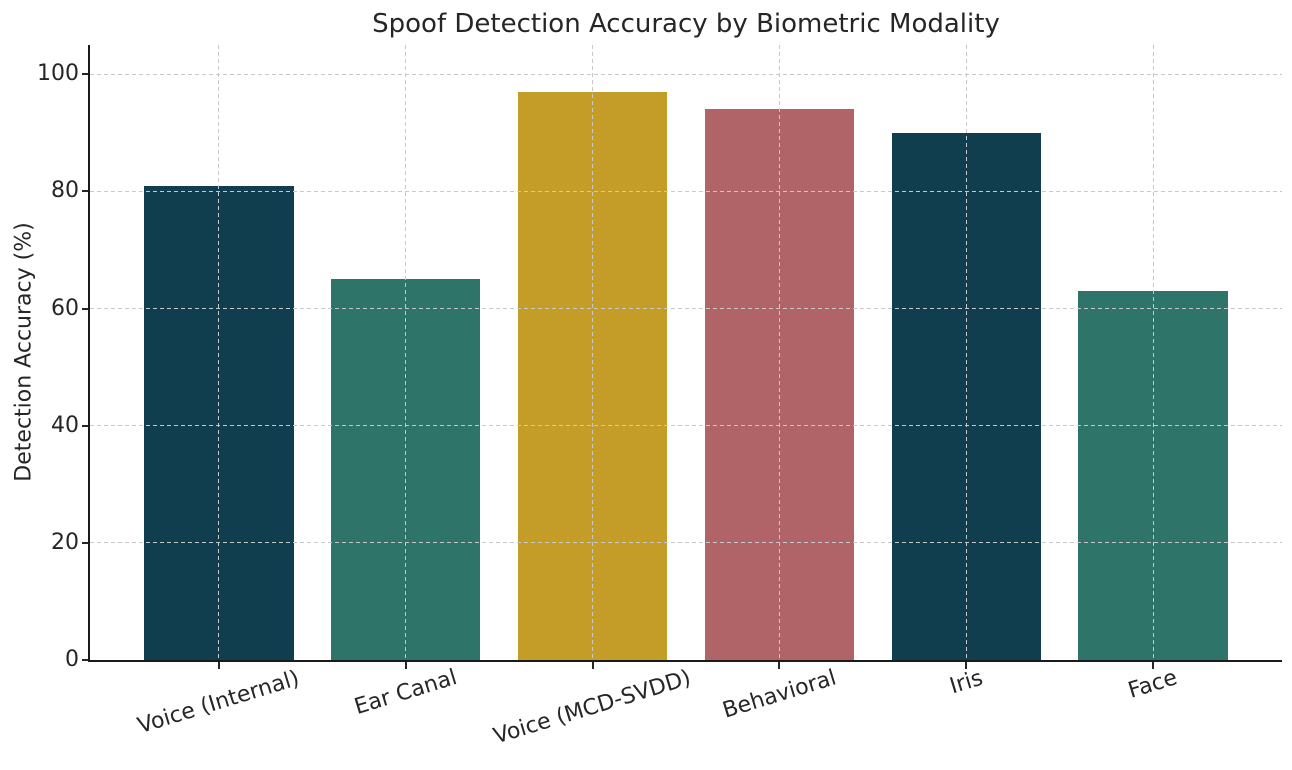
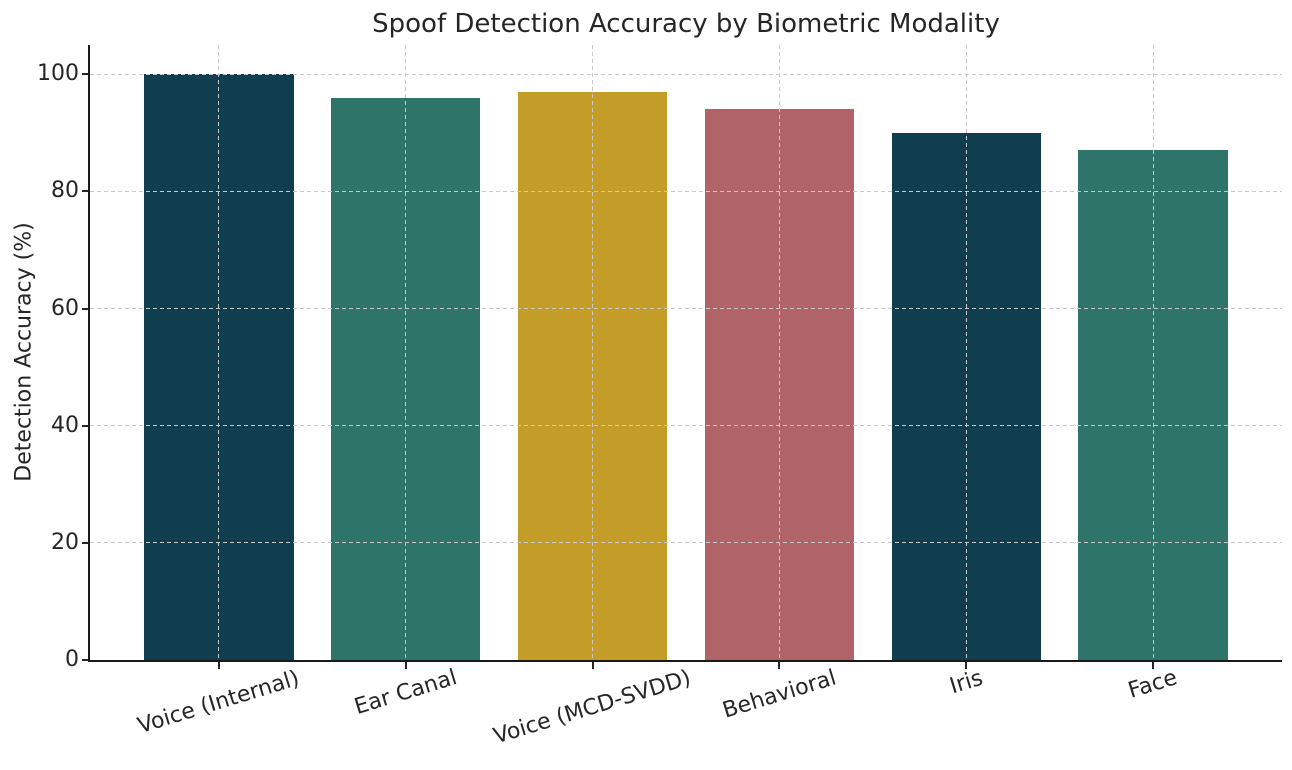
Voice (Internal): 81 -> 100
Ear Canal: 65 -> 96
Face: 63 -> 87
